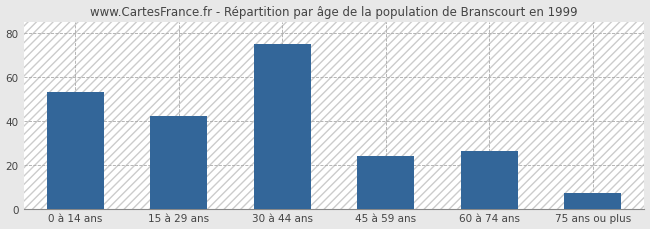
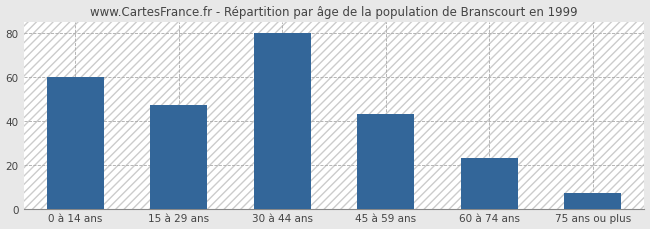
0 à 14 ans: 53 -> 60
15 à 29 ans: 42 -> 47
30 à 44 ans: 75 -> 80
45 à 59 ans: 24 -> 43
60 à 74 ans: 26 -> 23
